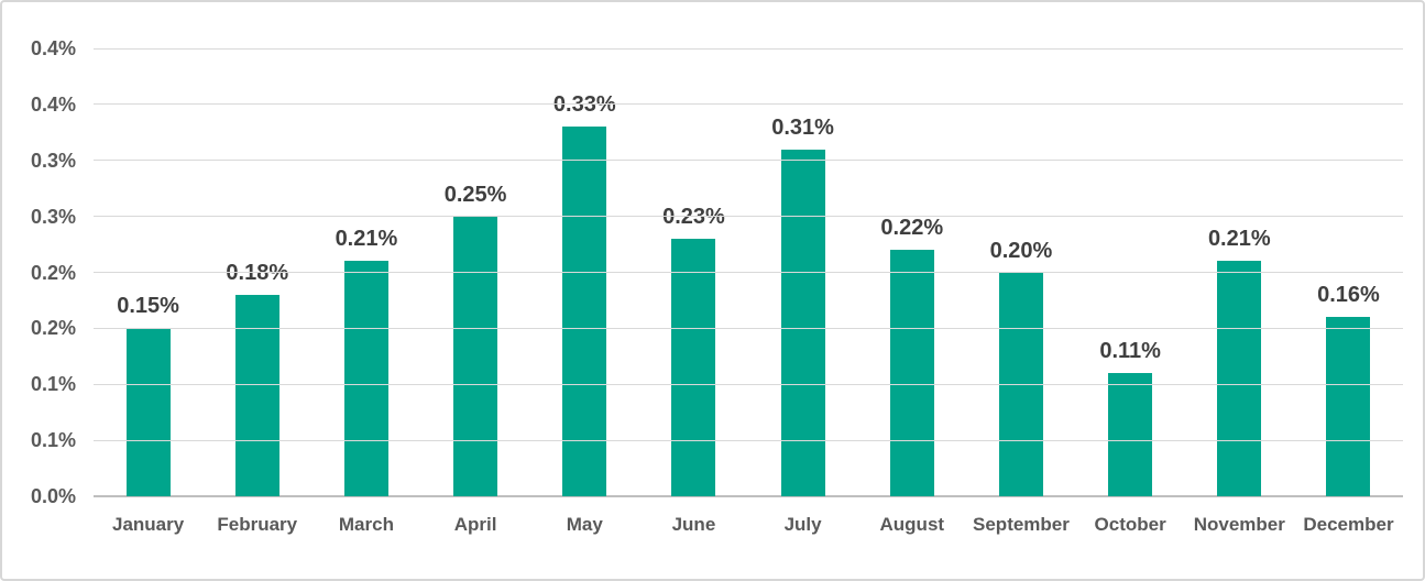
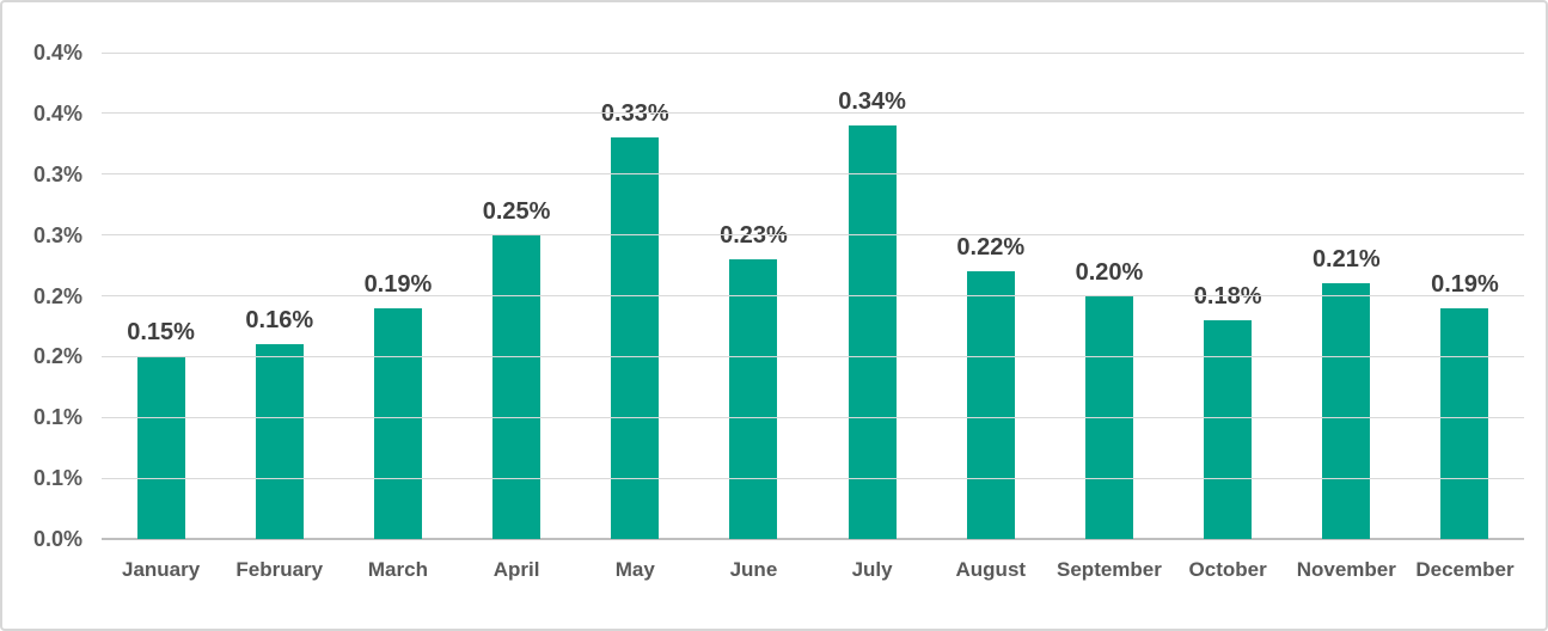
February: 0.18% -> 0.16%
March: 0.21% -> 0.19%
July: 0.31% -> 0.34%
October: 0.11% -> 0.18%
December: 0.16% -> 0.19%
